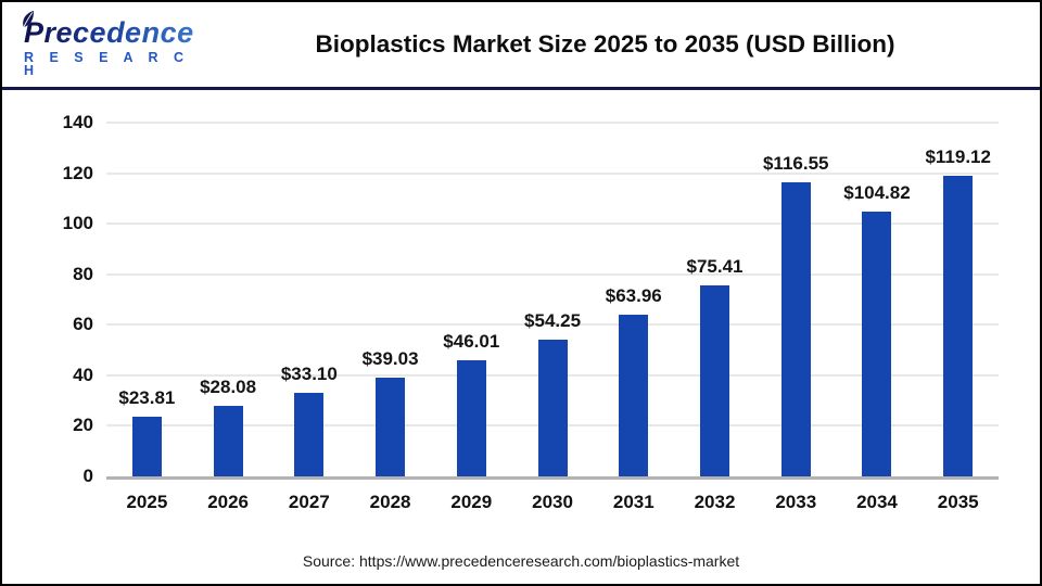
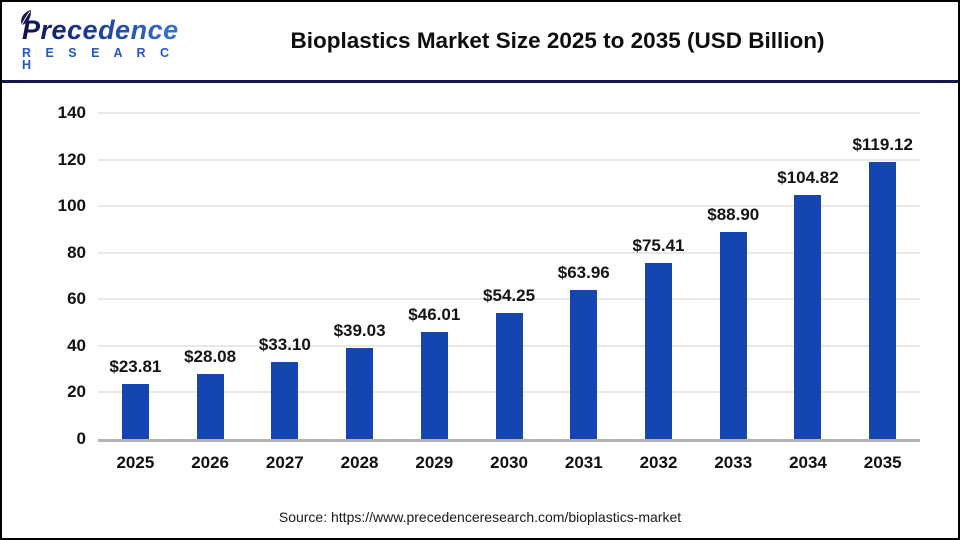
2033: $116.55 -> $88.90
